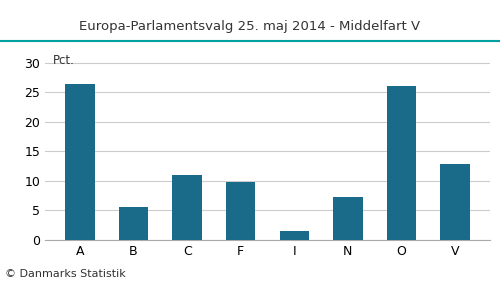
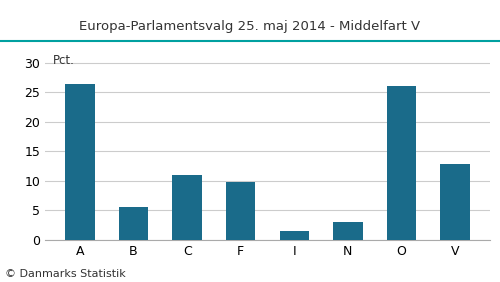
N: 7.2 -> 3.0
